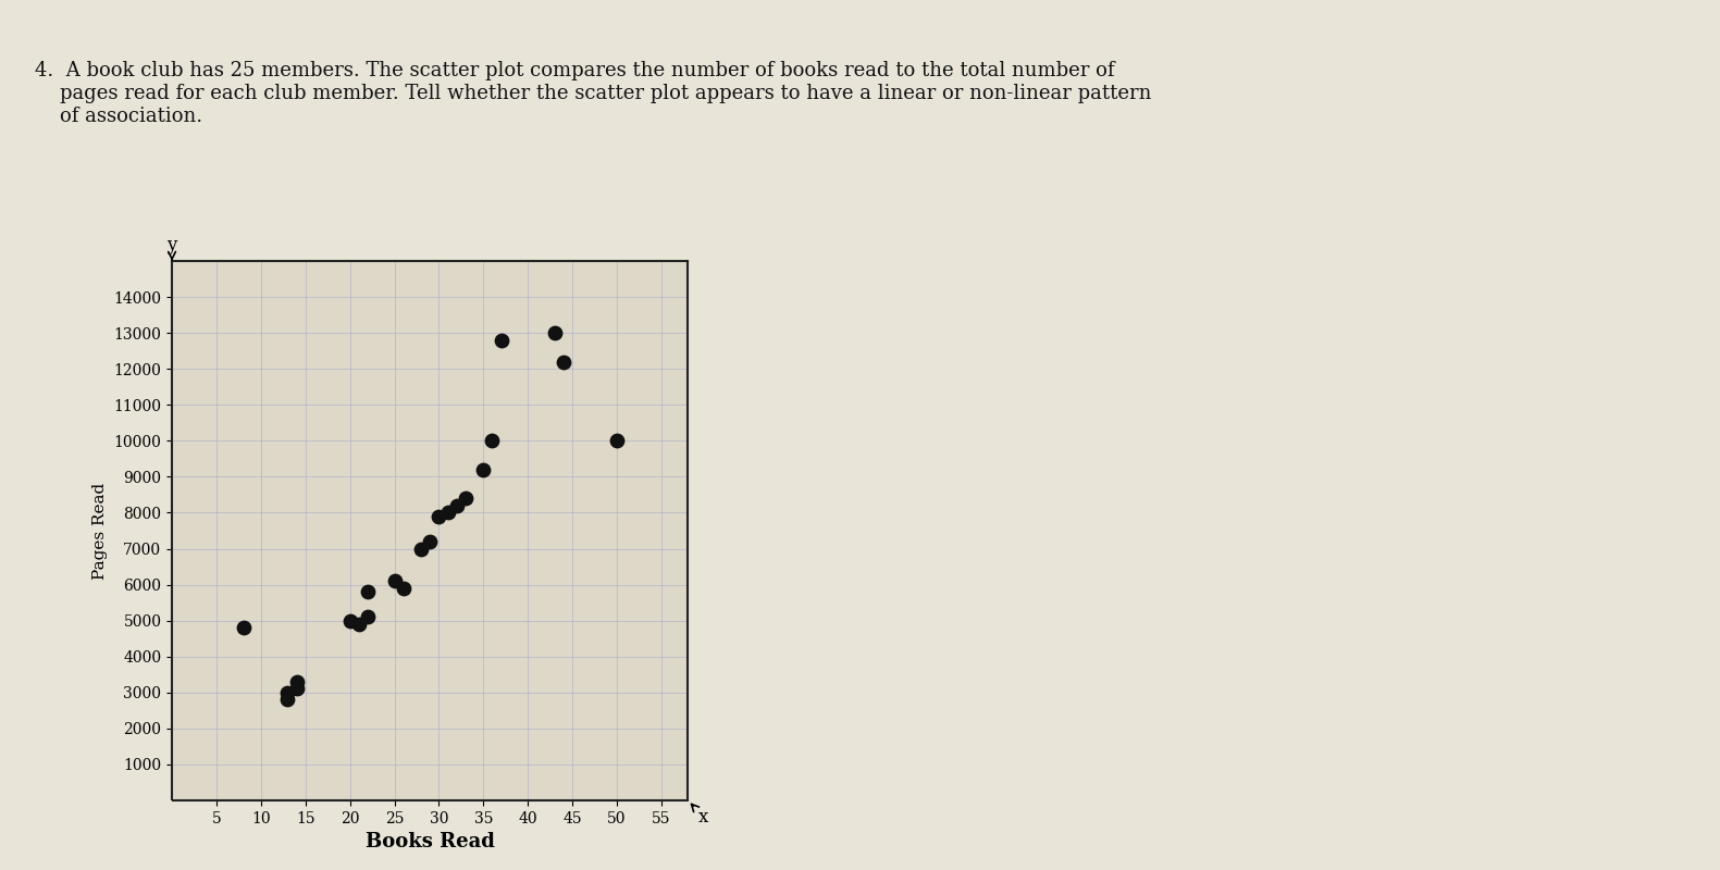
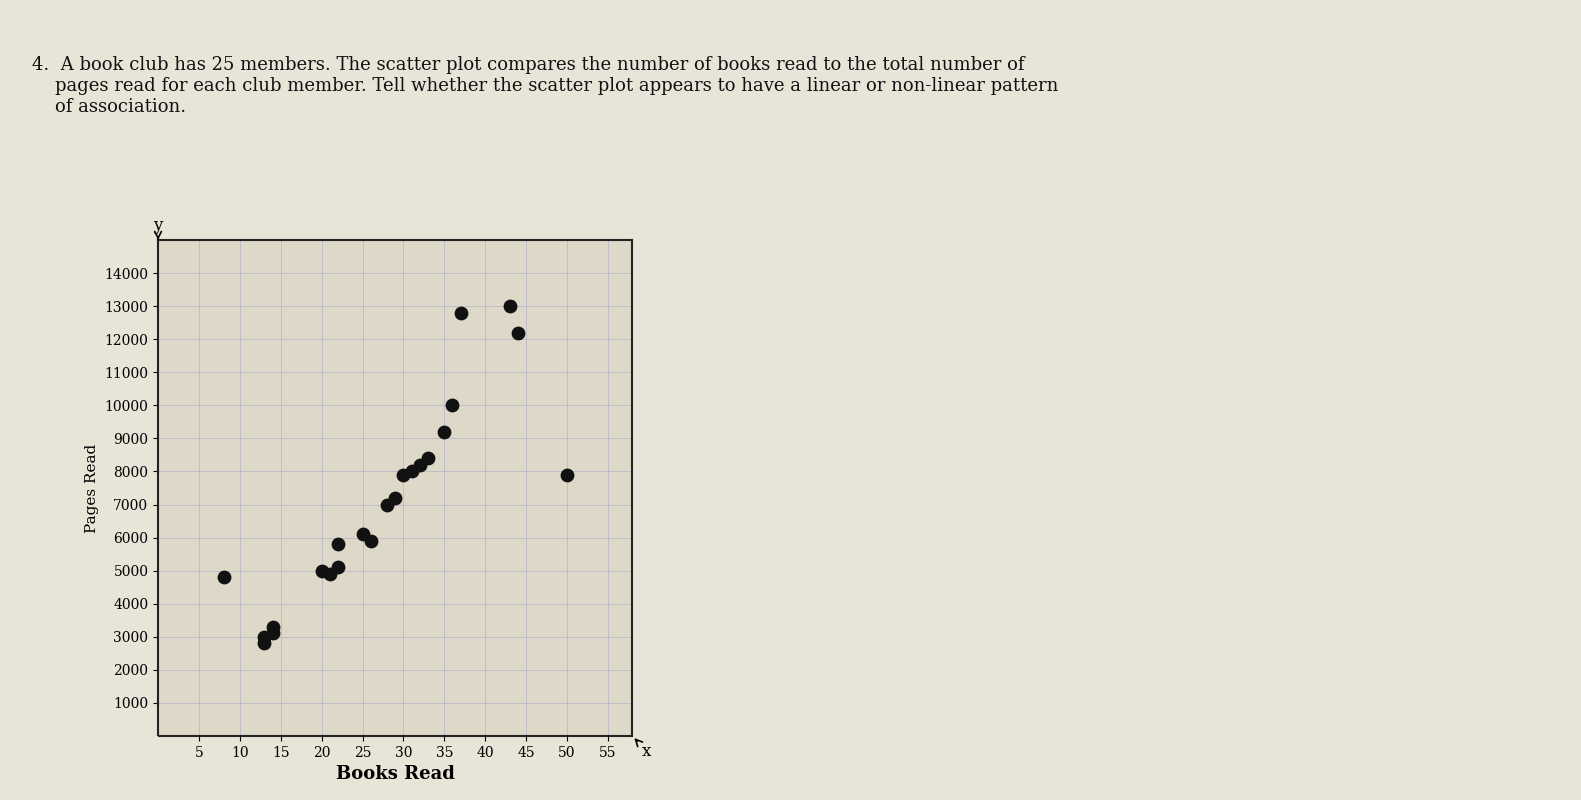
50: 10000 -> 7900
